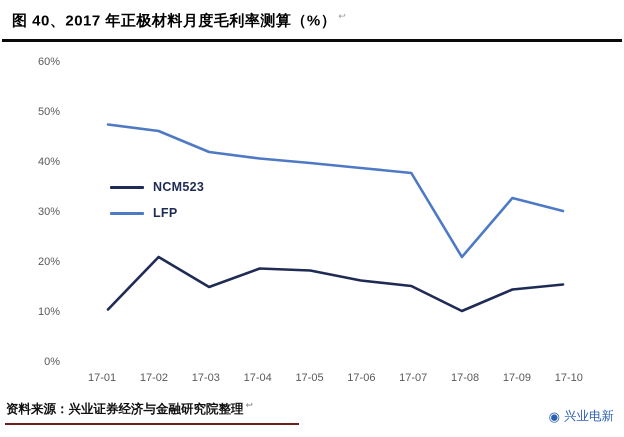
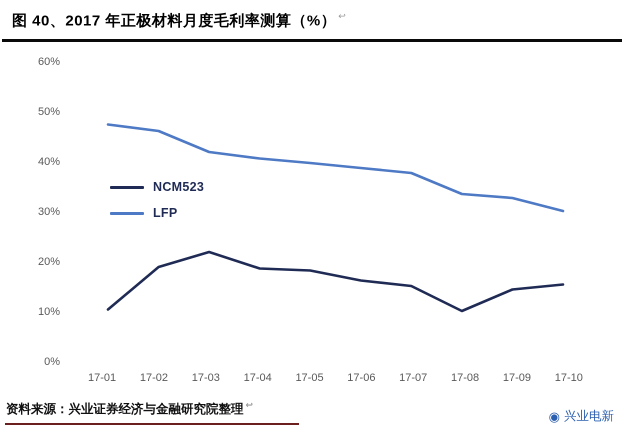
NCM523/17-02: 21% -> 19%
NCM523/17-03: 15% -> 22%
LFP/17-08: 21% -> 34%
